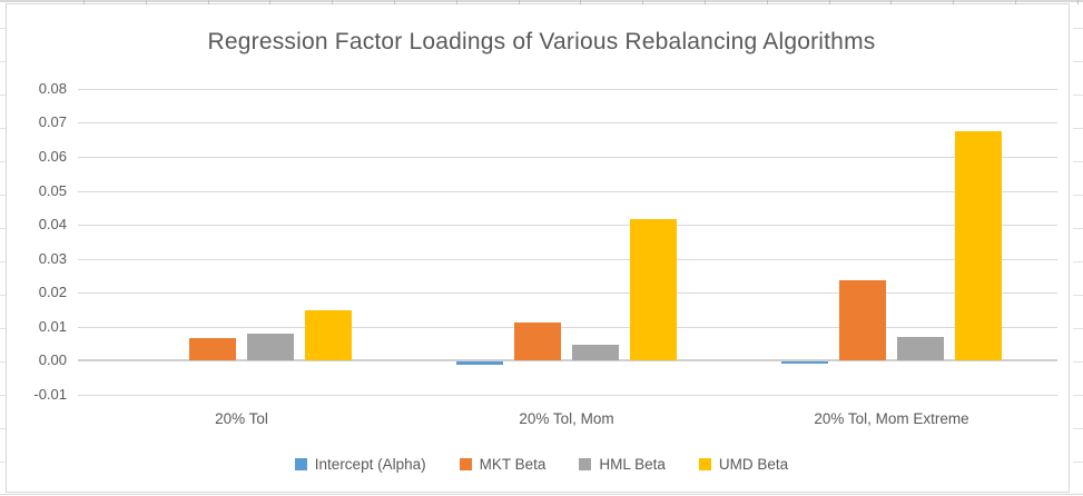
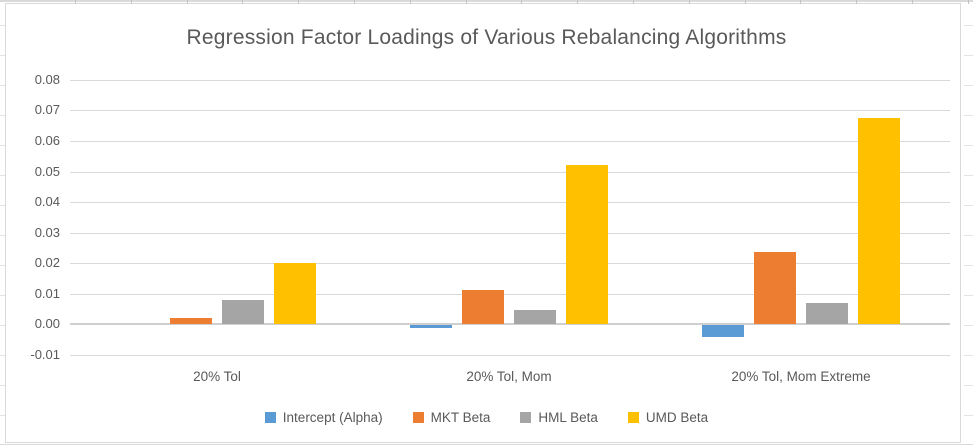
MKT Beta/20% Tol: 0.006 -> 0.002
UMD Beta/20% Tol: 0.015 -> 0.020
UMD Beta/20% Tol, Mom: 0.042 -> 0.052
Intercept (Alpha)/20% Tol, Mom Extreme: -0.001 -> -0.004
